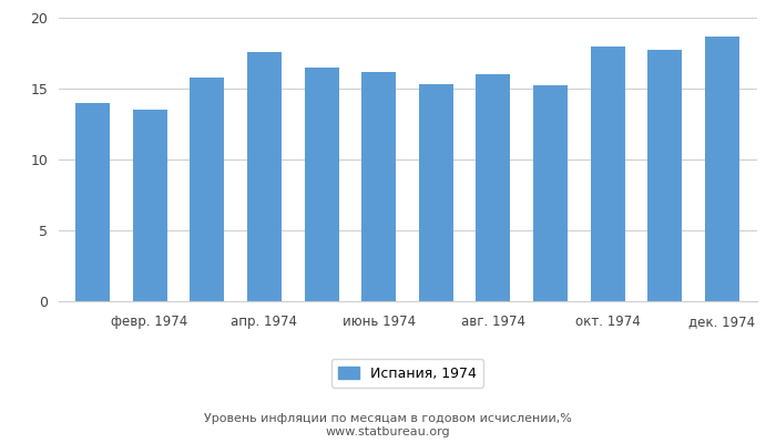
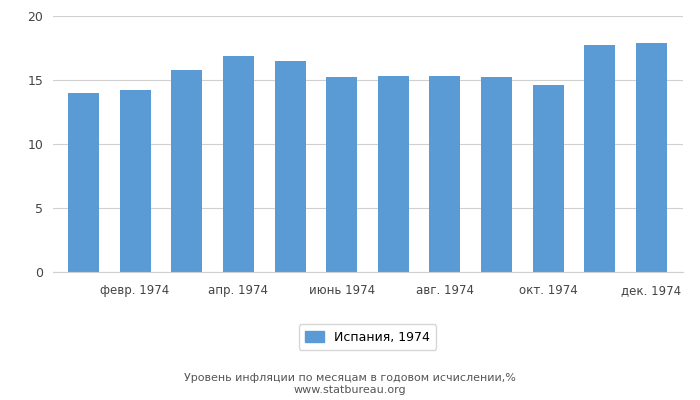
февр. 1974: 13.5 -> 14.2
апр. 1974: 17.6 -> 16.9
июнь 1974: 16.2 -> 15.2
авг. 1974: 16.0 -> 15.3
окт. 1974: 18.0 -> 14.6
дек. 1974: 18.7 -> 17.9
